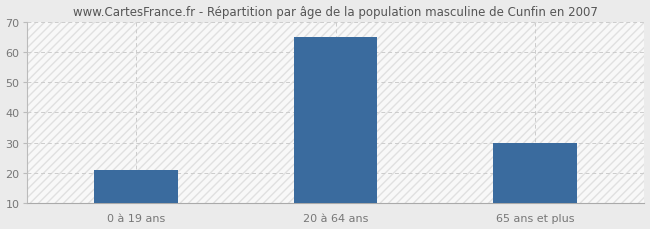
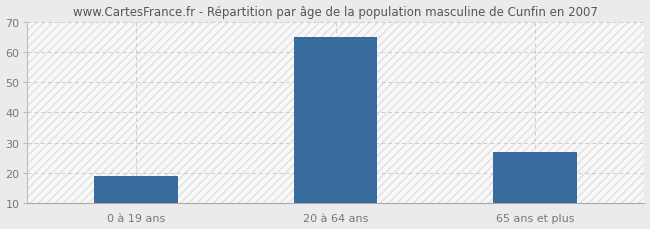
0 à 19 ans: 21 -> 19
65 ans et plus: 30 -> 27
